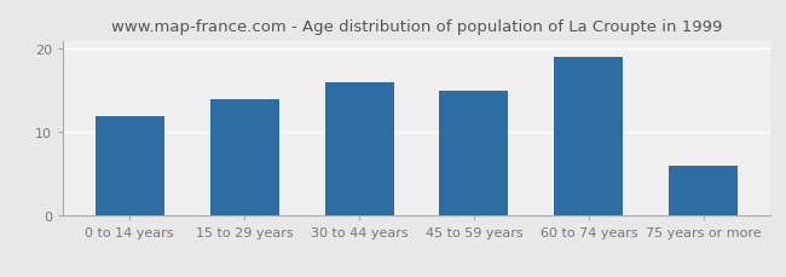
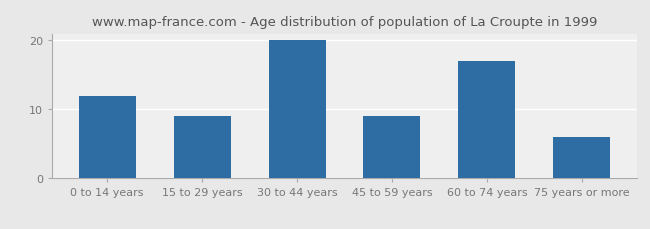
15 to 29 years: 14 -> 9
30 to 44 years: 16 -> 20
45 to 59 years: 15 -> 9
60 to 74 years: 19 -> 17
